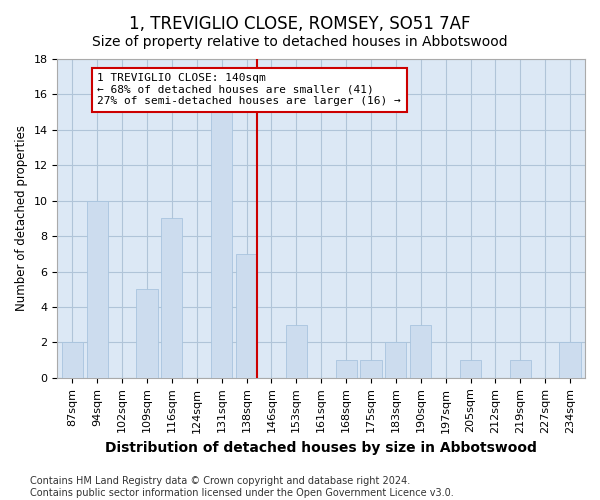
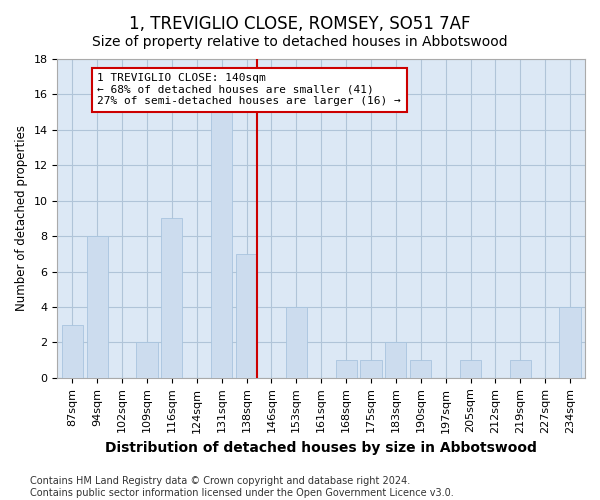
87sqm: 2 -> 3
94sqm: 10 -> 8
109sqm: 5 -> 2
153sqm: 3 -> 4
190sqm: 3 -> 1
234sqm: 2 -> 4
